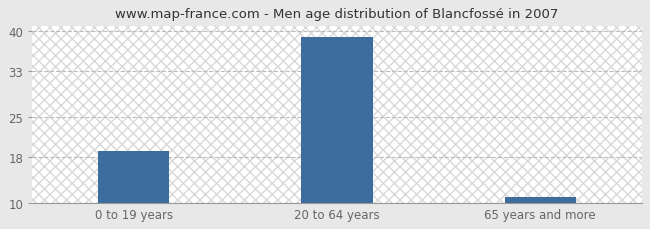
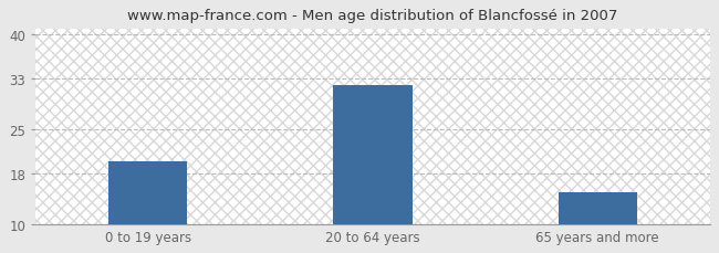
0 to 19 years: 19 -> 20
20 to 64 years: 39 -> 32
65 years and more: 11 -> 15
